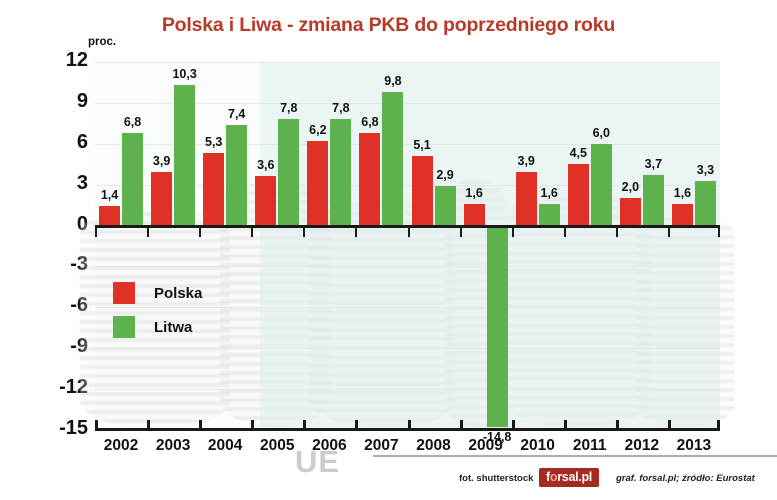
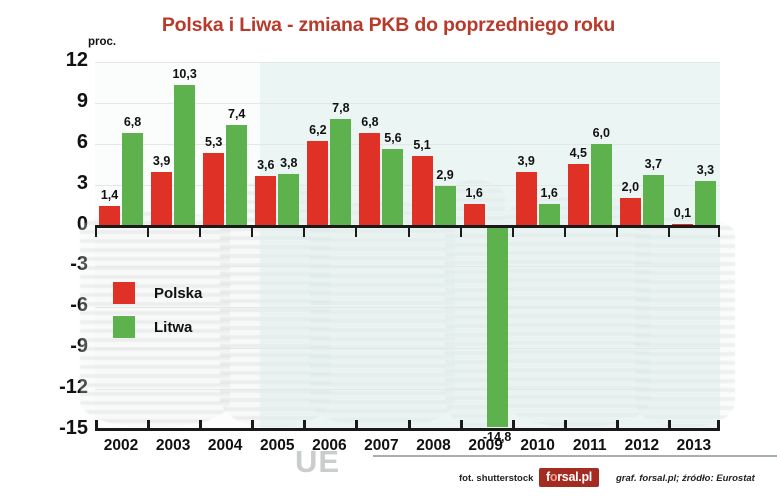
Litwa/2005: 7,8 -> 3,8
Litwa/2007: 9,8 -> 5,6
Polska/2013: 1,6 -> 0,1
